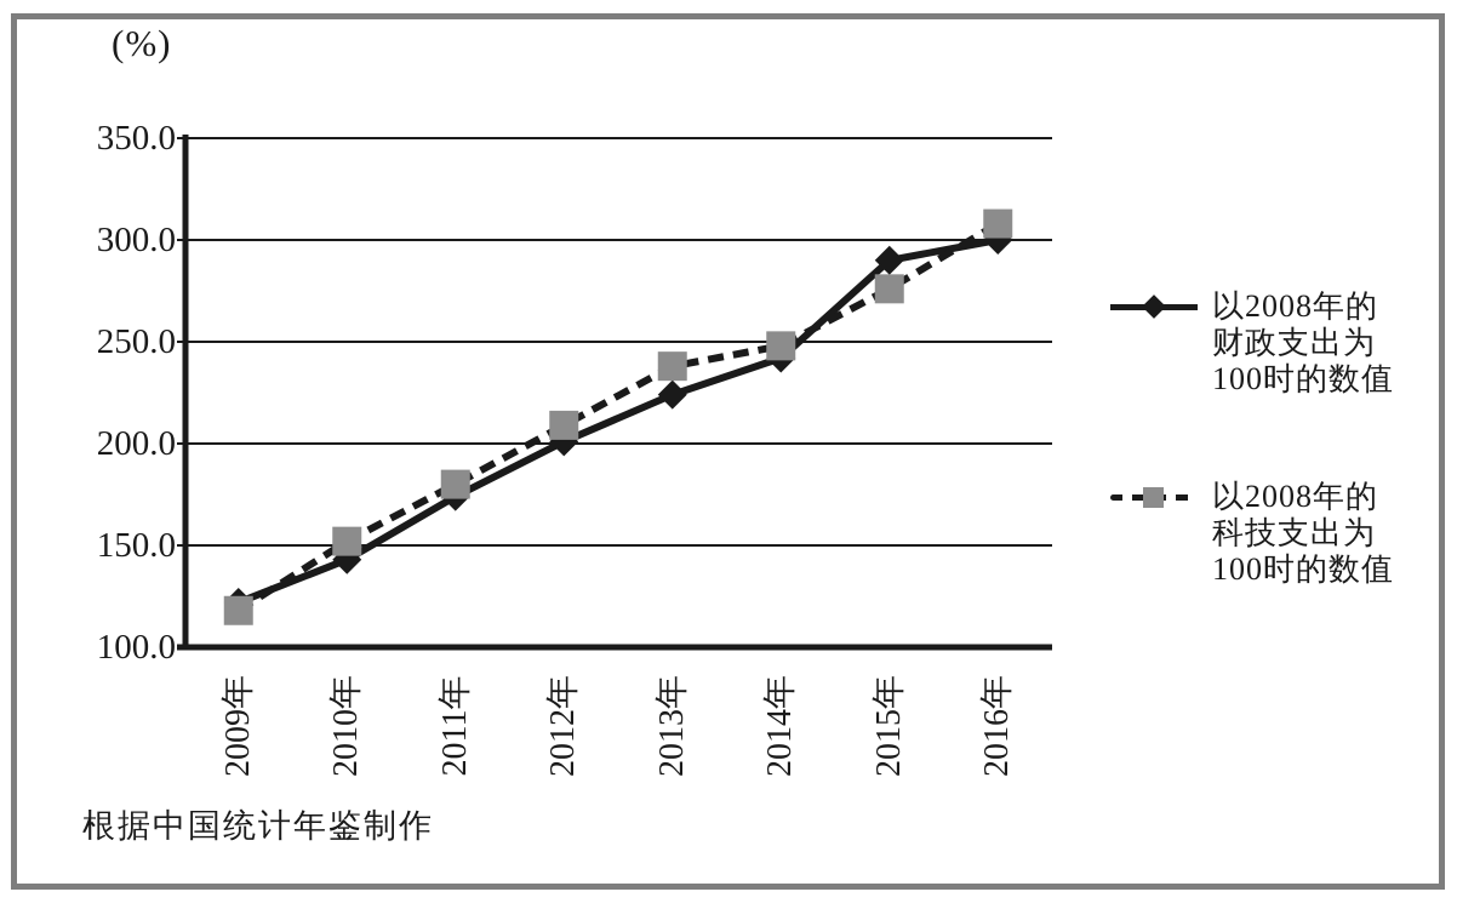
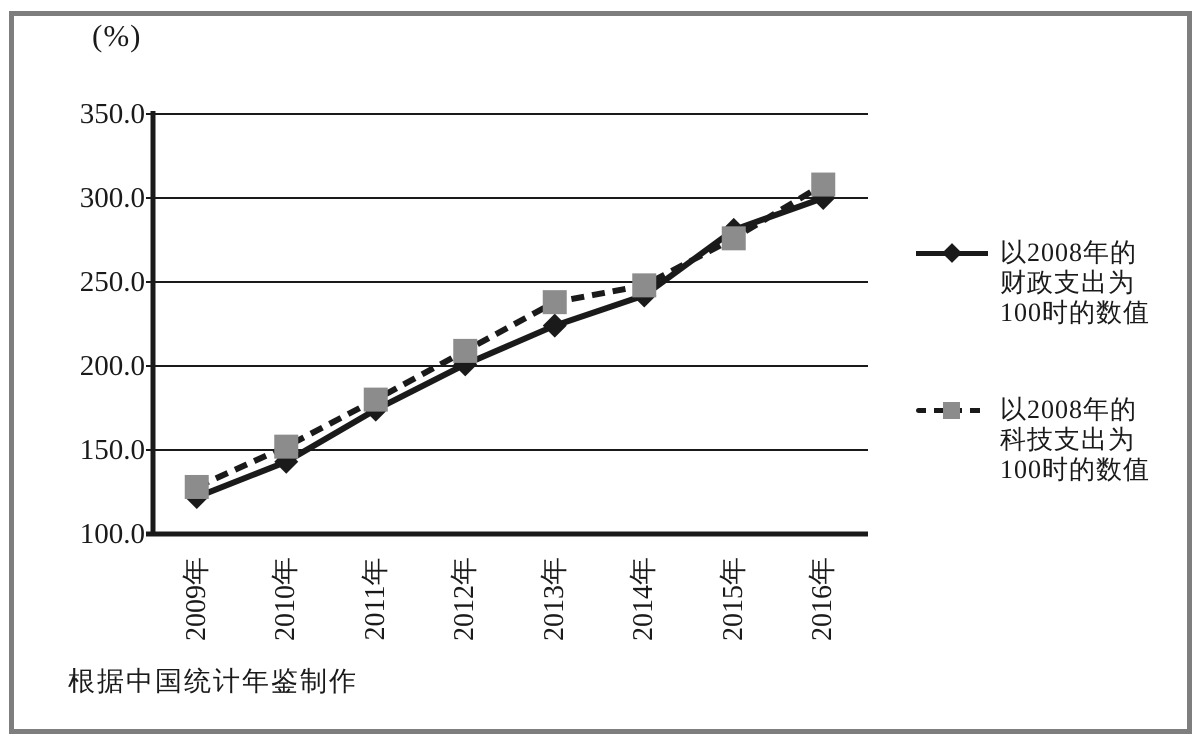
以2008年的科技支出为100时的数值/2009年: 118 -> 128
以2008年的财政支出为100时的数值/2015年: 290 -> 281
